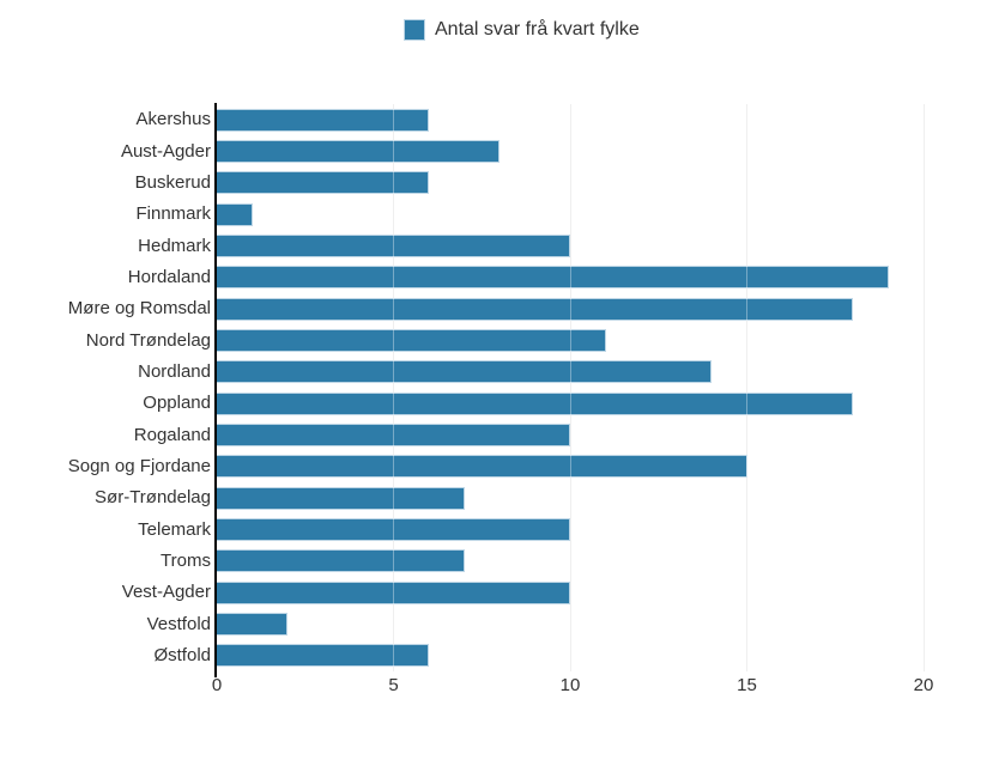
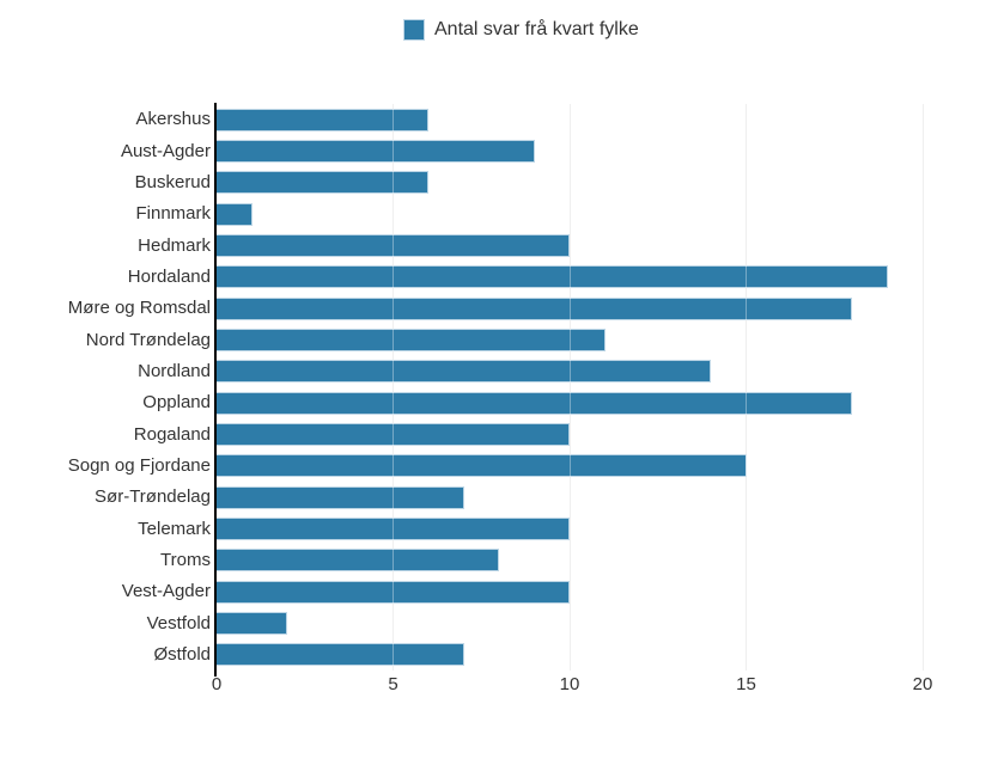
Aust-Agder: 8 -> 9
Troms: 7 -> 8
Østfold: 6 -> 7
